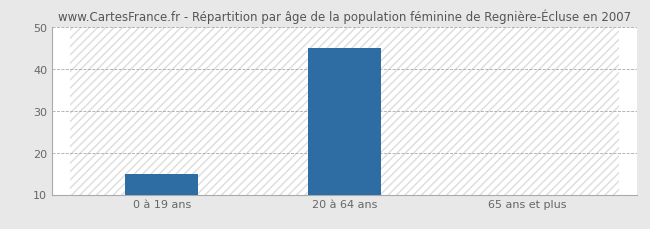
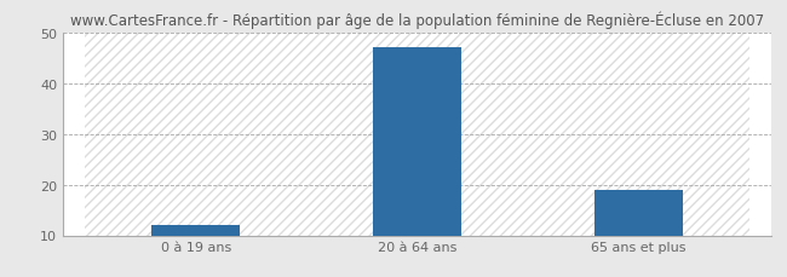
0 à 19 ans: 15 -> 12
20 à 64 ans: 45 -> 47
65 ans et plus: 10 -> 19
